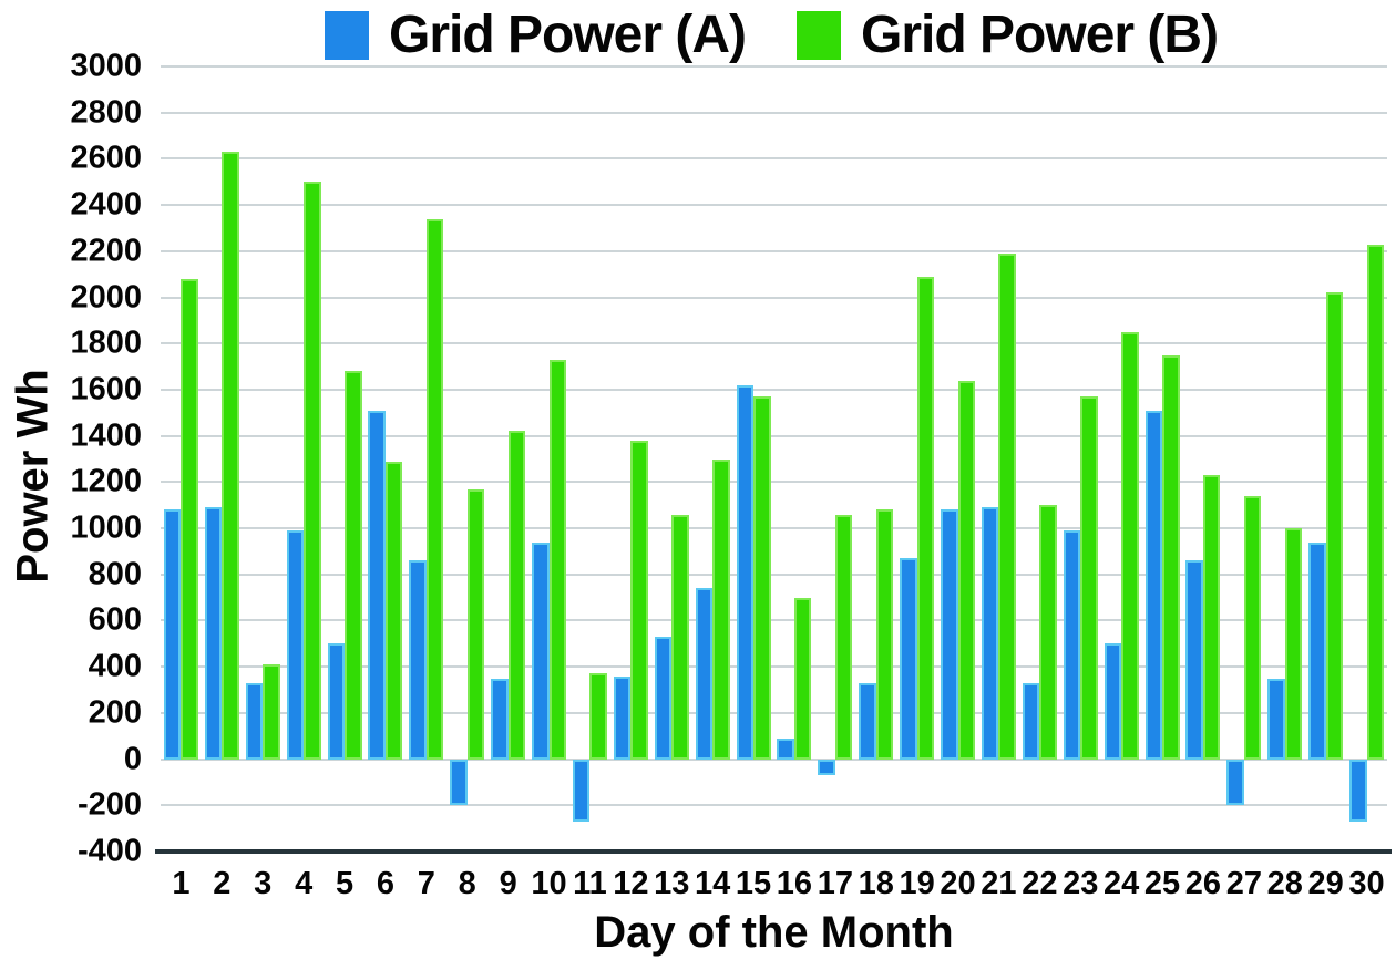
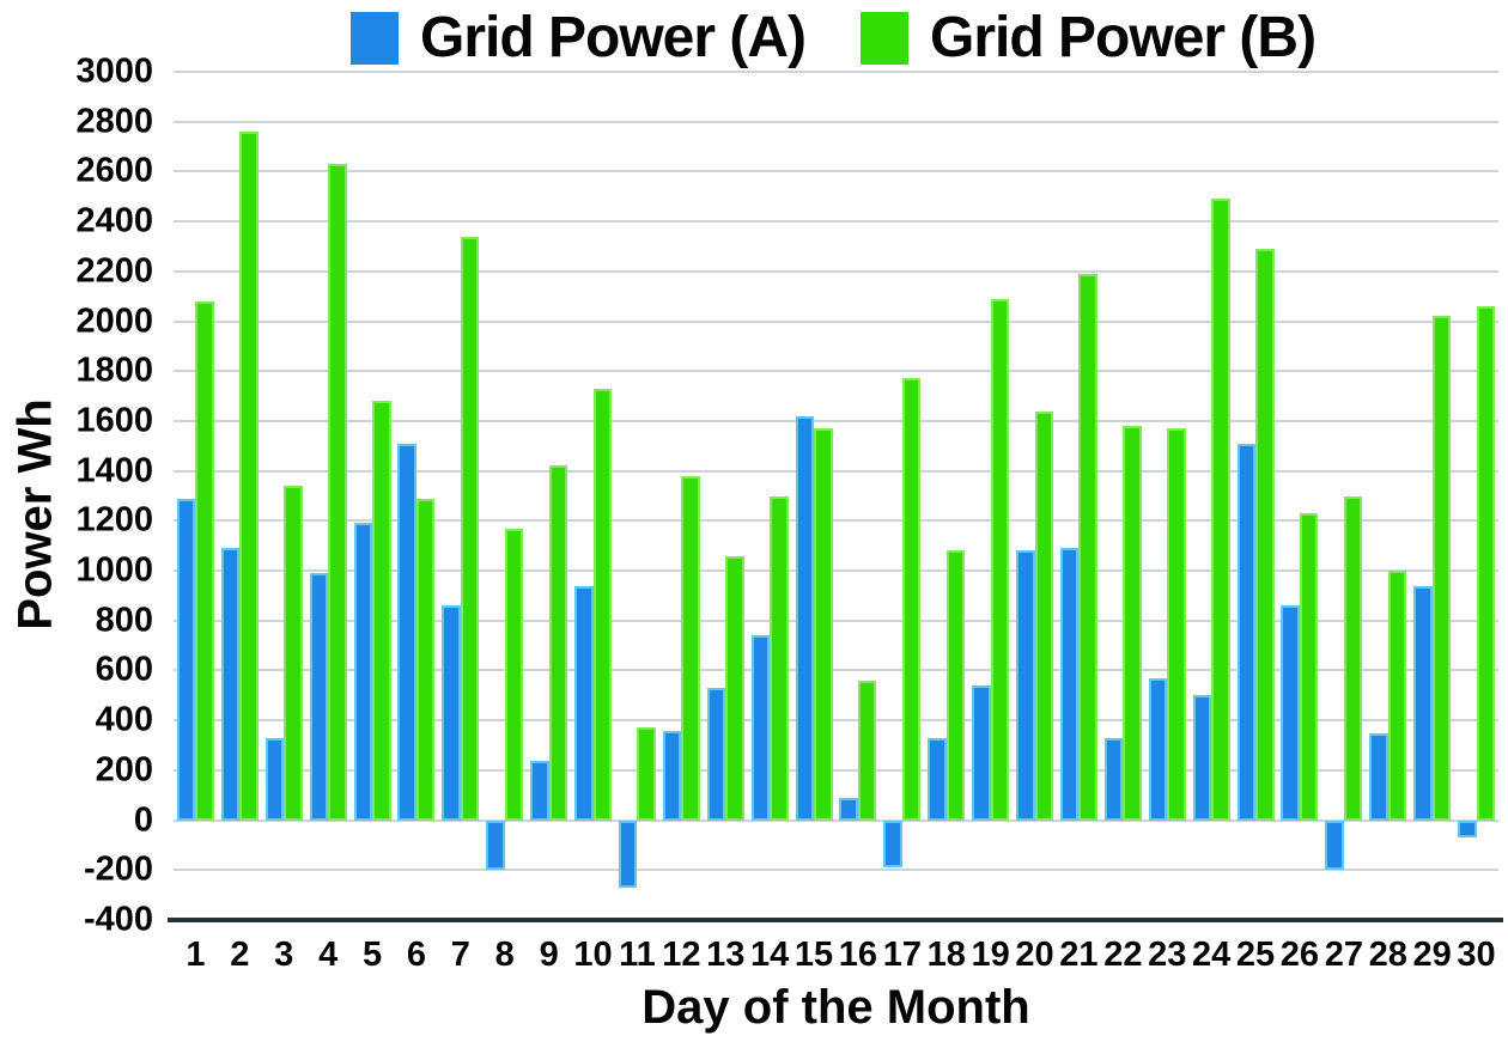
Grid Power (A)/1: 1080 -> 1290
Grid Power (B)/2: 2630 -> 2760
Grid Power (B)/3: 410 -> 1340
Grid Power (B)/4: 2500 -> 2630
Grid Power (A)/5: 500 -> 1190
Grid Power (A)/9: 350 -> 240
Grid Power (B)/16: 700 -> 560
Grid Power (A)/17: -70 -> -190
Grid Power (B)/17: 1060 -> 1770
Grid Power (A)/19: 870 -> 540
Grid Power (B)/22: 1100 -> 1580
Grid Power (A)/23: 990 -> 570
Grid Power (B)/24: 1850 -> 2490
Grid Power (B)/25: 1750 -> 2290
Grid Power (B)/27: 1140 -> 1300
Grid Power (A)/30: -270 -> -70
Grid Power (B)/30: 2230 -> 2060
